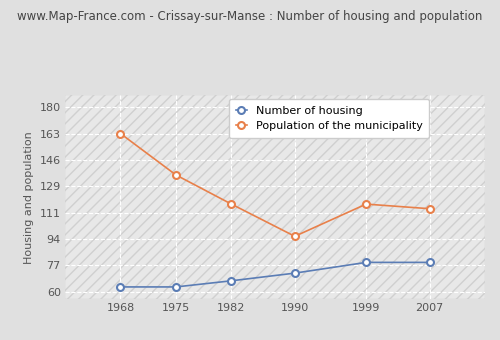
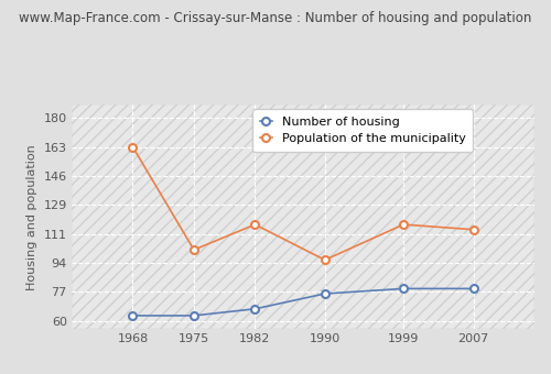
Population of the municipality/1975: 136 -> 102
Number of housing/1990: 72 -> 76
